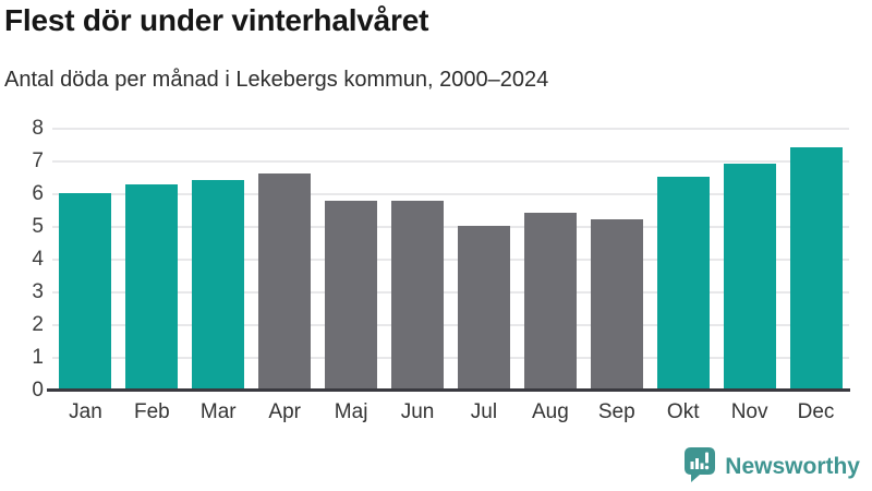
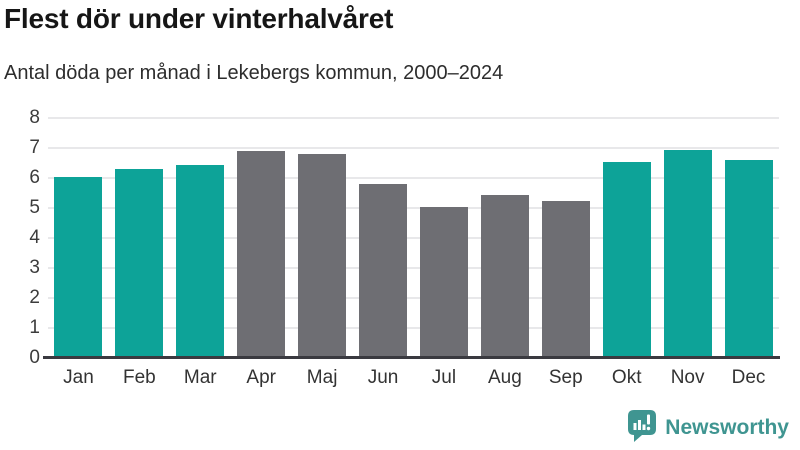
Apr: 6.7 -> 6.9
Maj: 5.8 -> 6.8
Dec: 7.5 -> 6.6
